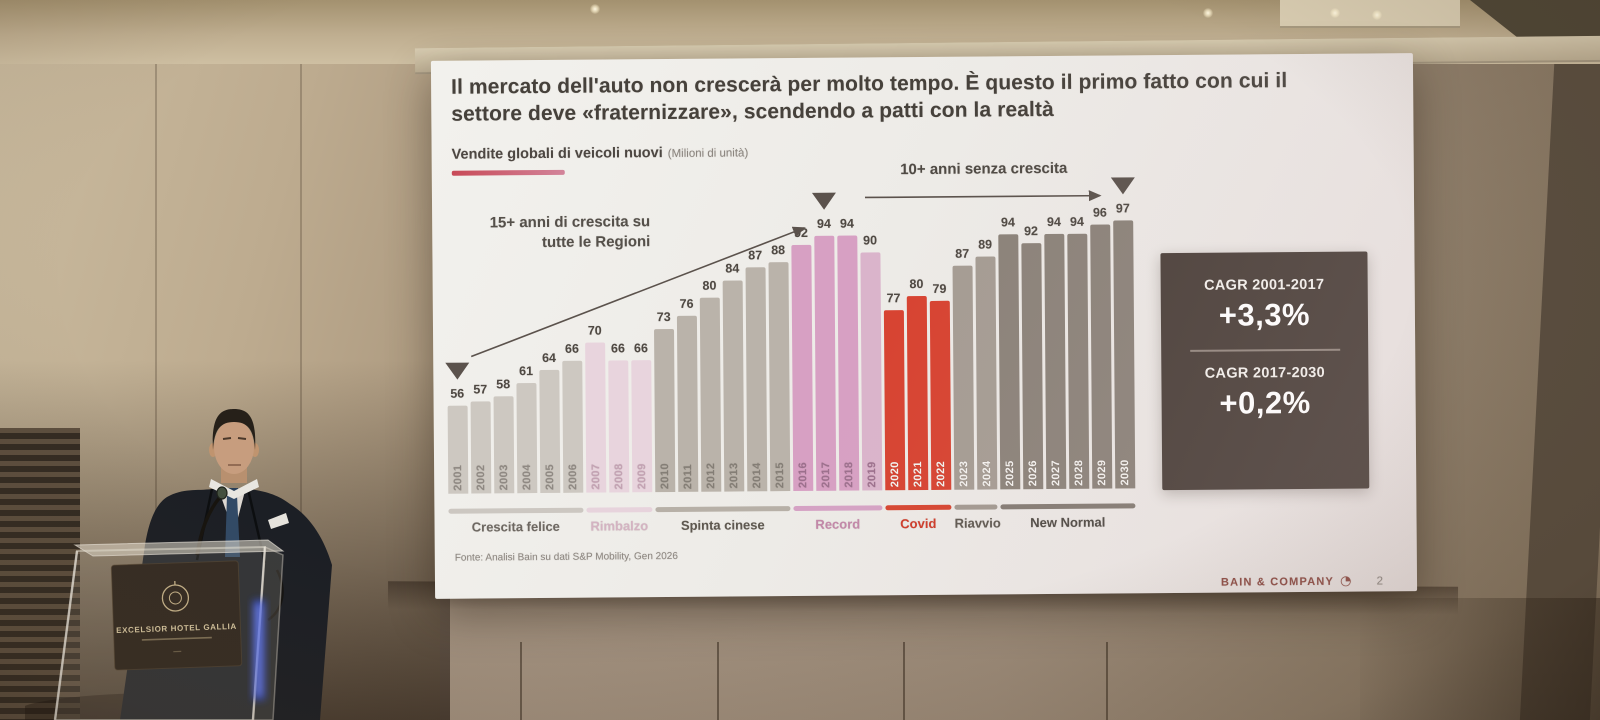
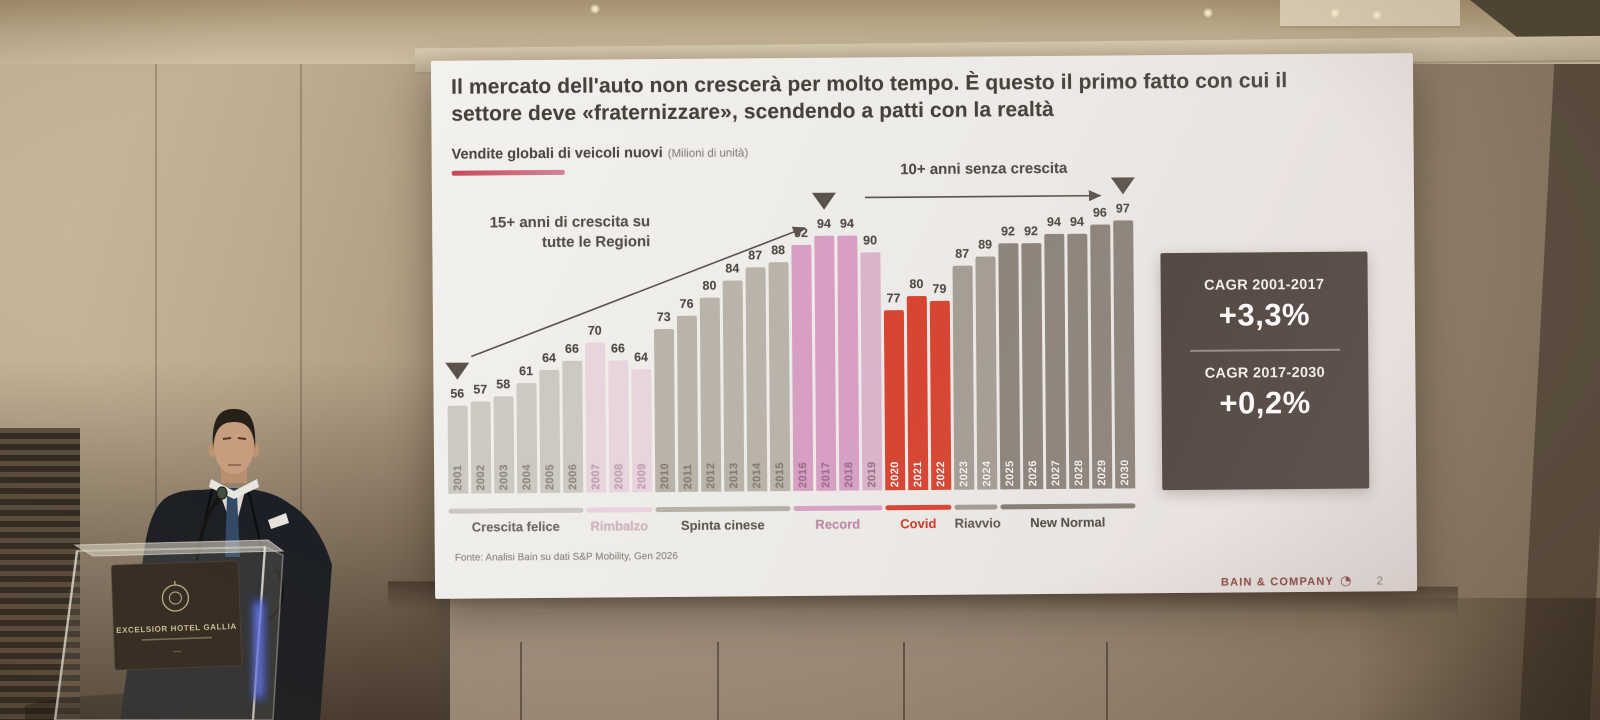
2009: 66 -> 64
2025: 94 -> 92
